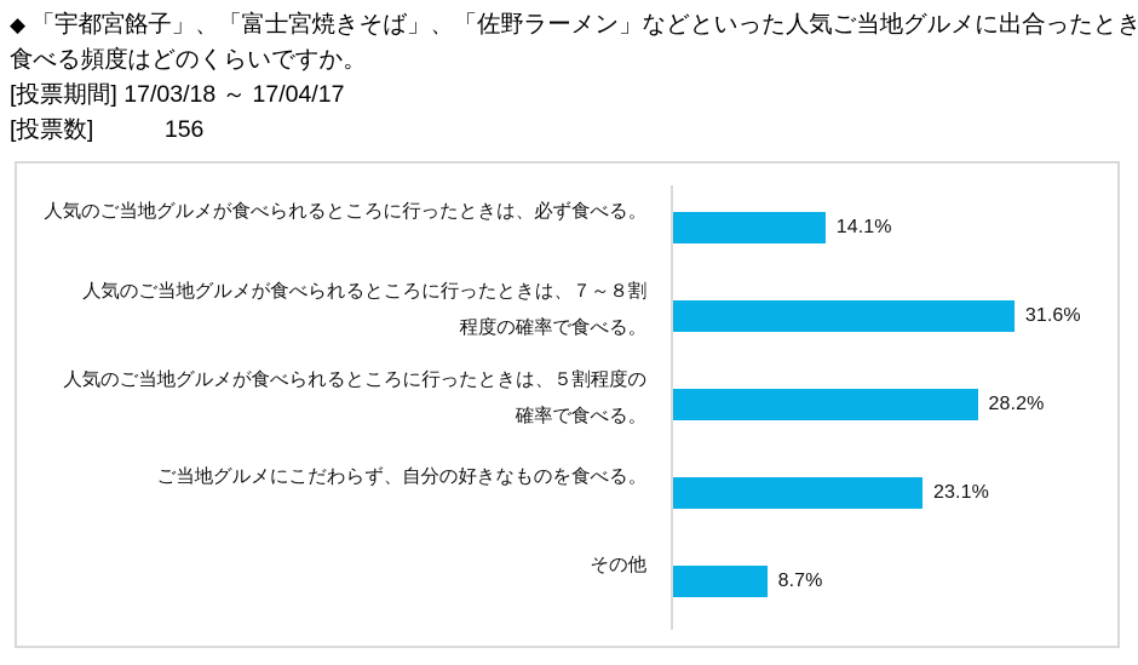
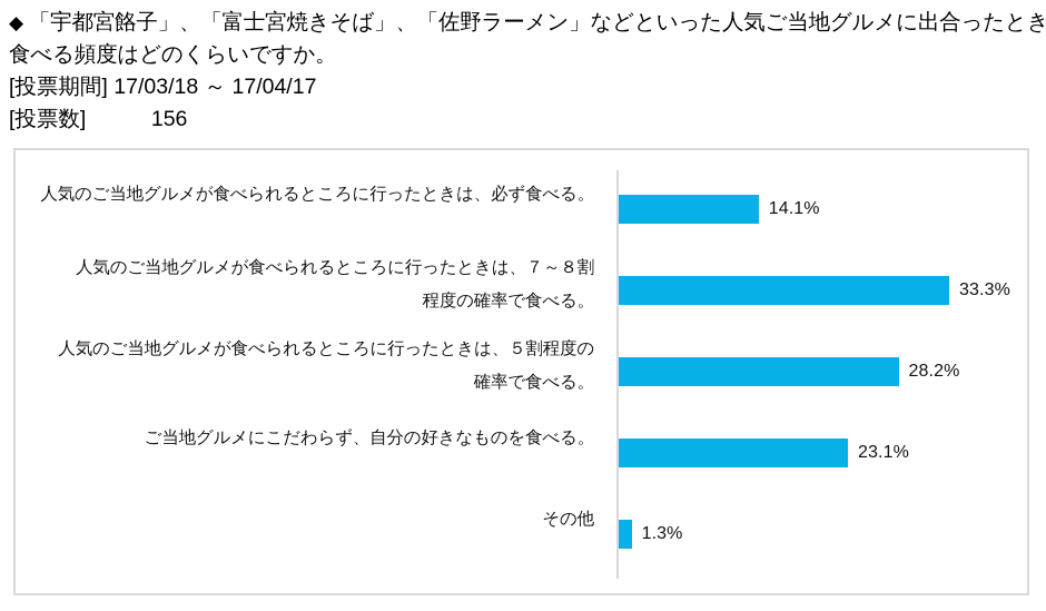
人気のご当地グルメが食べられるところに行ったときは、７～８割 程度の確率で食べる。: 31.6% -> 33.3%
その他: 8.7% -> 1.3%
